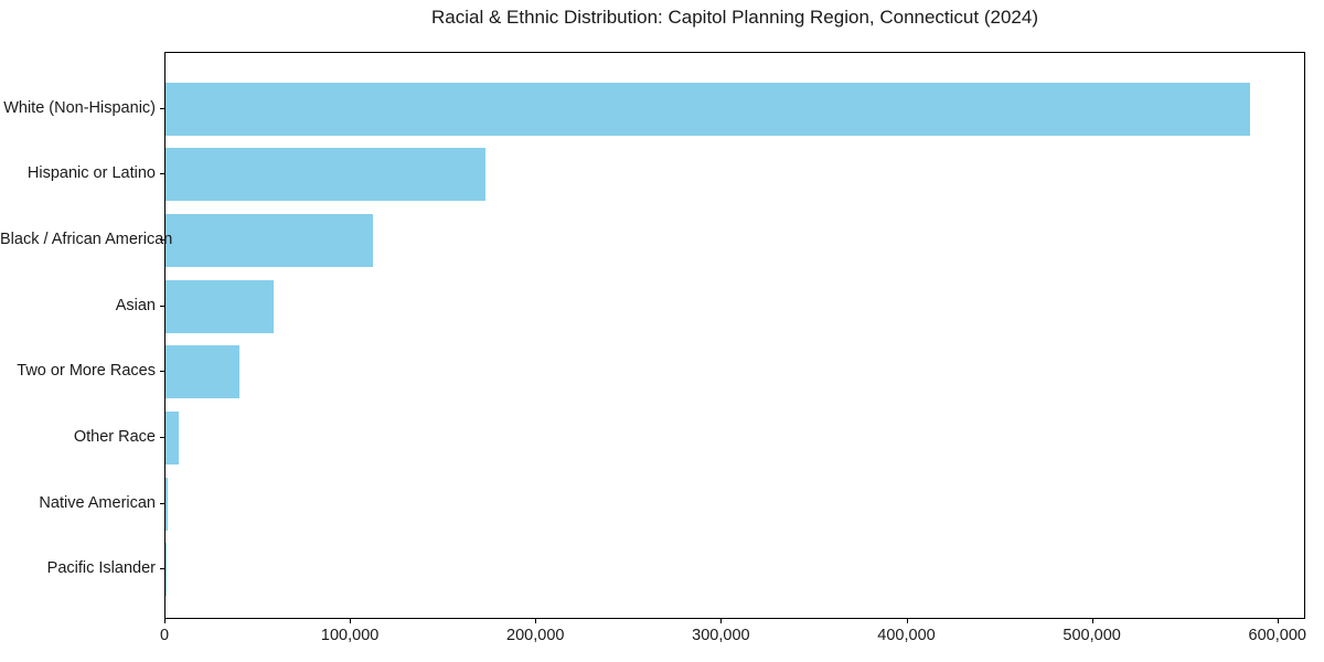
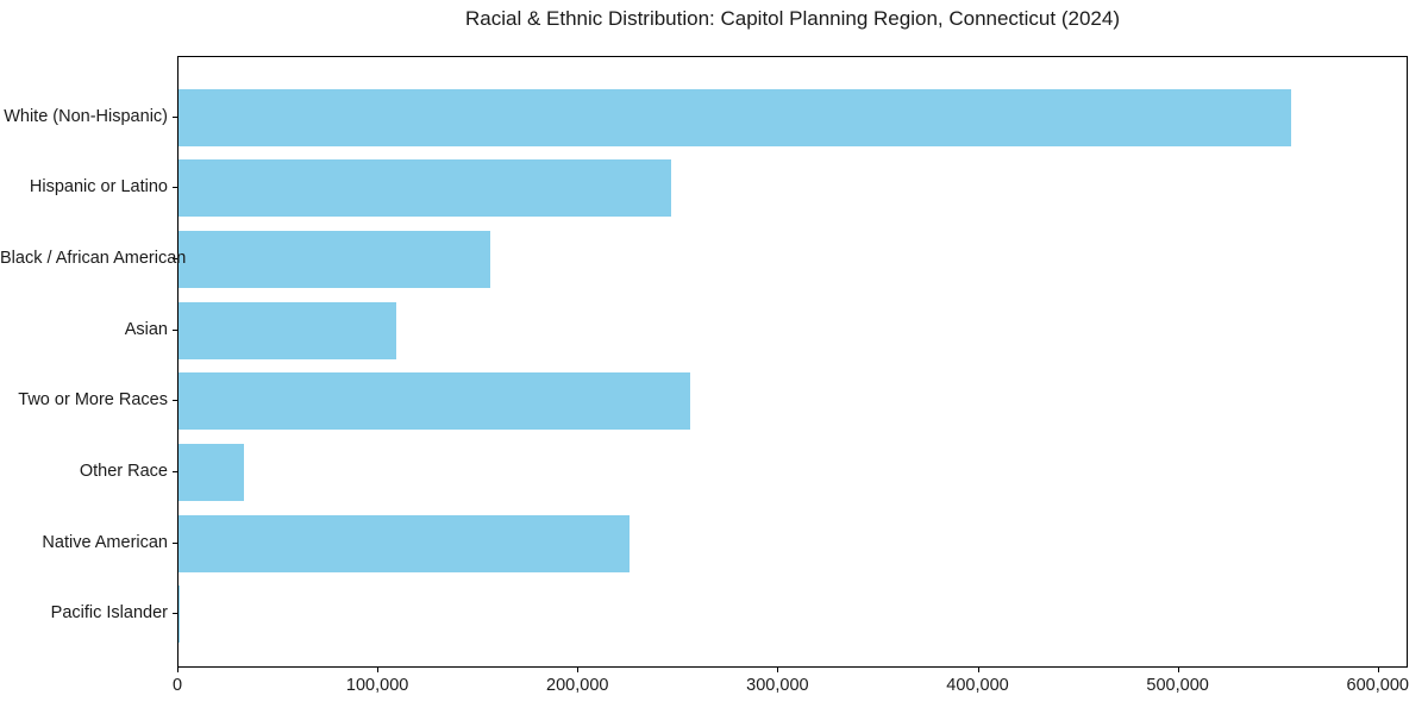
White (Non-Hispanic): 586000 -> 557000
Hispanic or Latino: 173000 -> 247000
Black / African American: 112000 -> 156000
Asian: 58000 -> 109000
Two or More Races: 40000 -> 256000
Other Race: 7000 -> 33000
Native American: 1000 -> 226000
